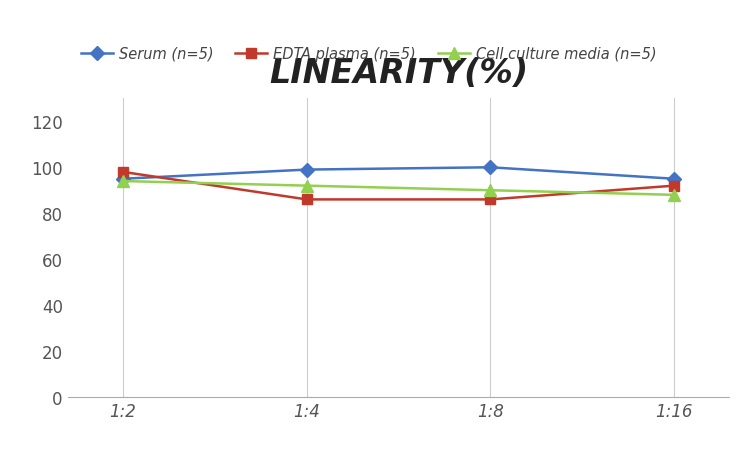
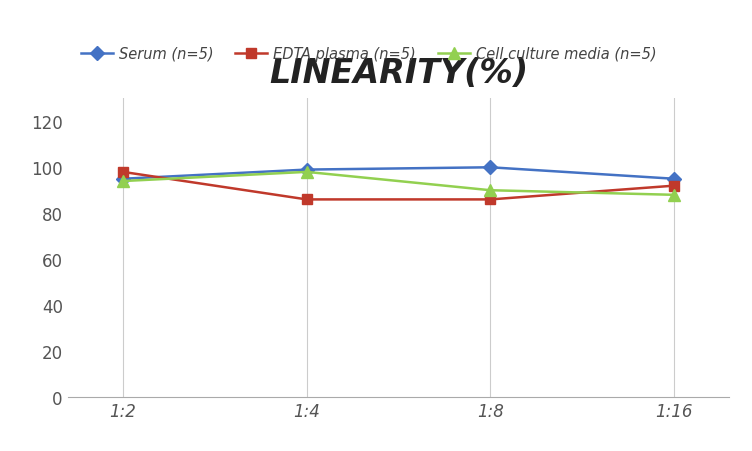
Cell culture media (n=5)/1:4: 92 -> 98
